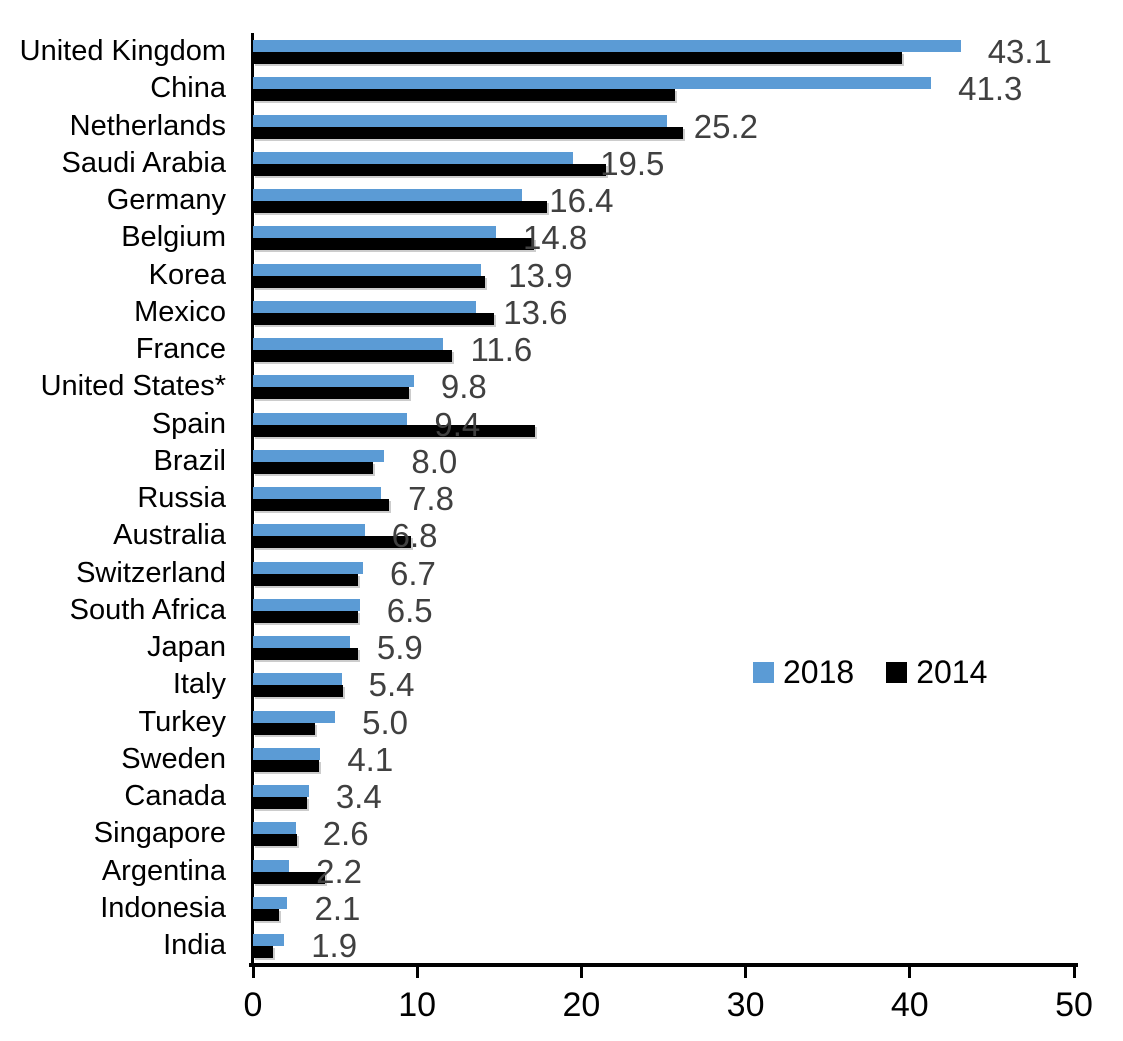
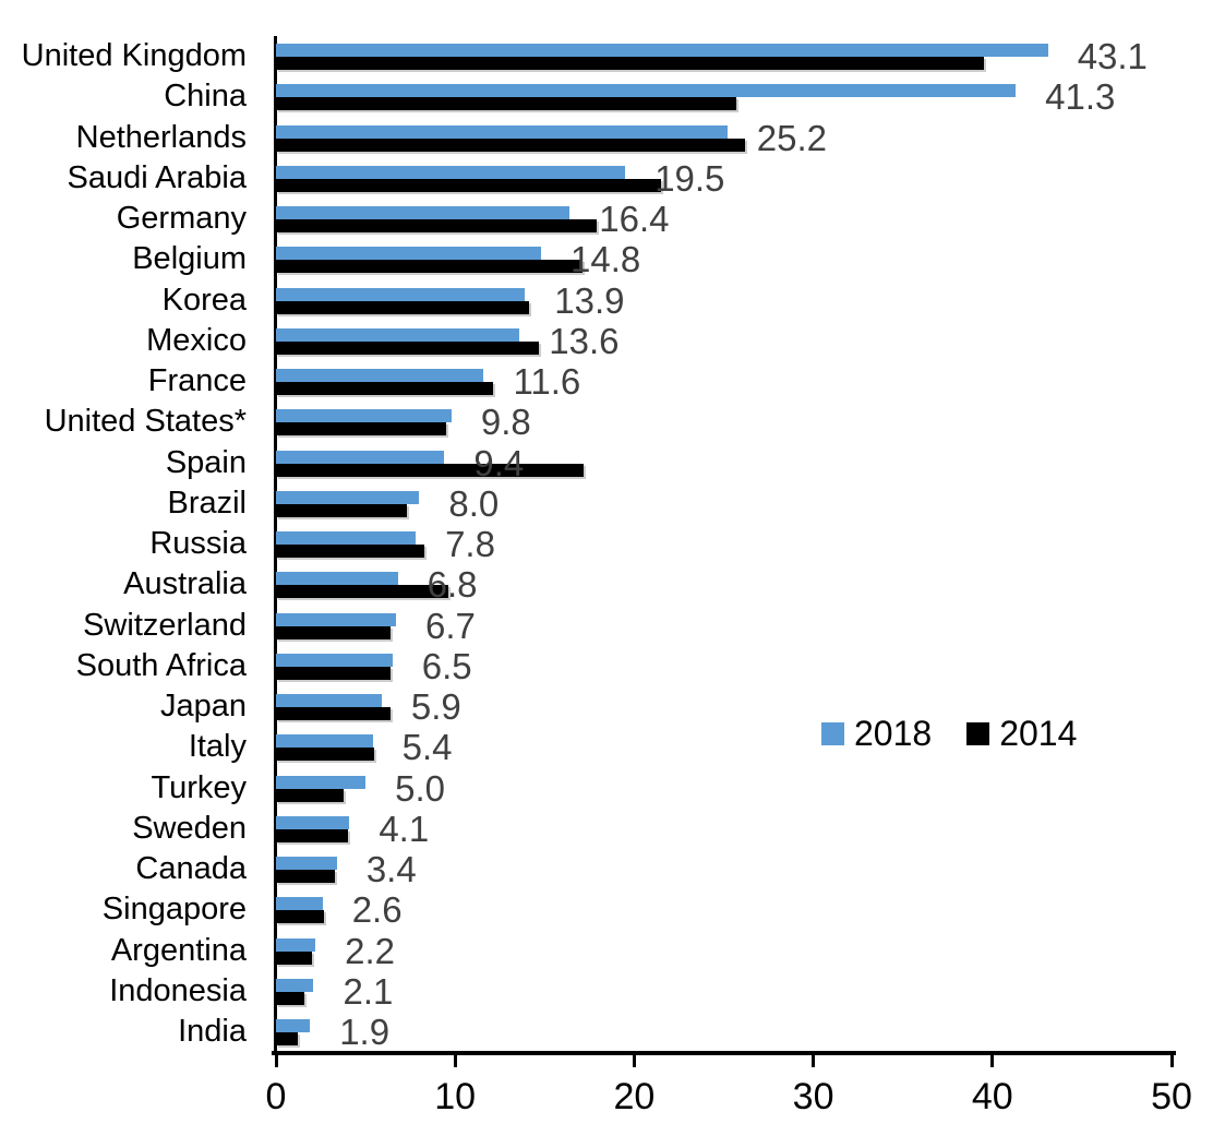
2014/Argentina: 4.4 -> 2.0
